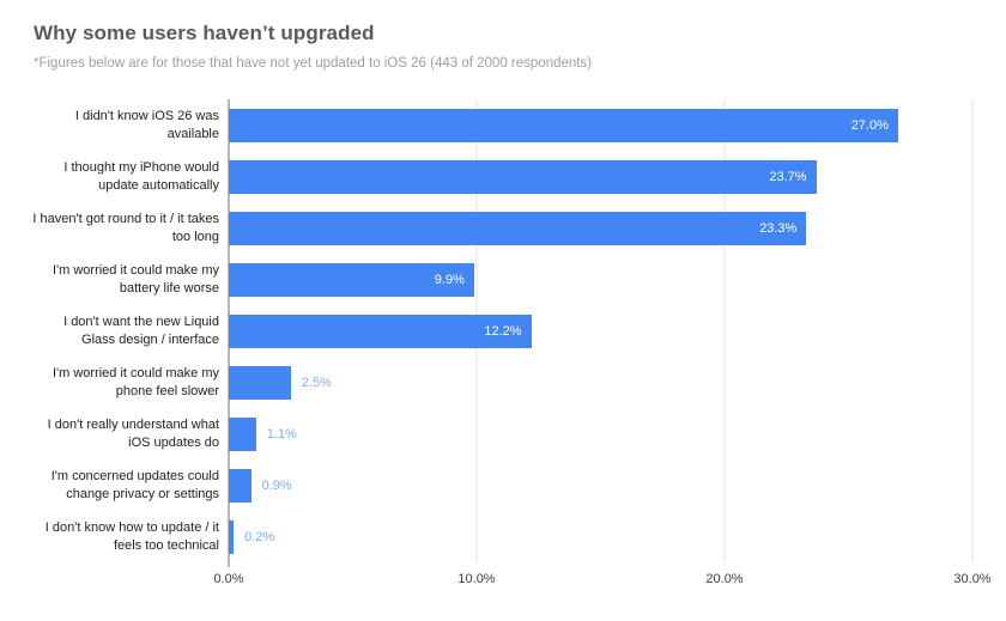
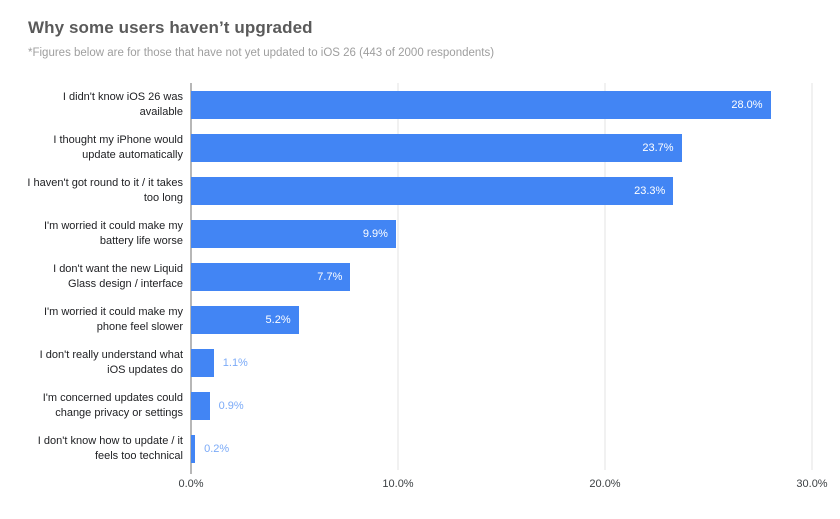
I didn't know iOS 26 was available: 27.0% -> 28.0%
I don't want the new Liquid Glass design / interface: 12.2% -> 7.7%
I'm worried it could make my phone feel slower: 2.5% -> 5.2%
